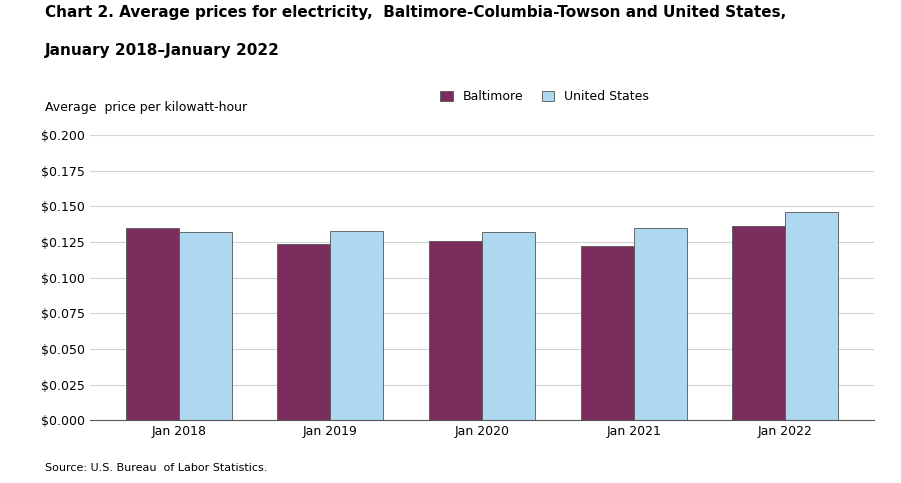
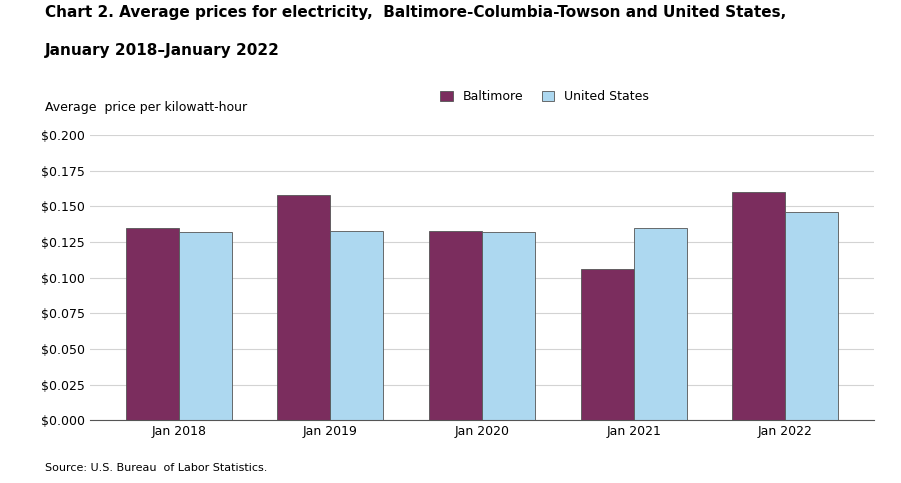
Baltimore/Jan 2019: $0.124 -> $0.158
Baltimore/Jan 2020: $0.126 -> $0.133
Baltimore/Jan 2021: $0.122 -> $0.106
Baltimore/Jan 2022: $0.136 -> $0.160
